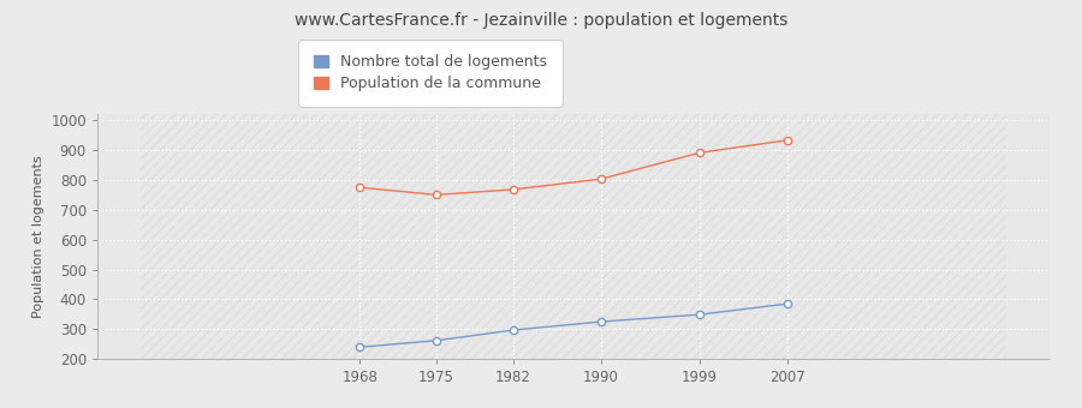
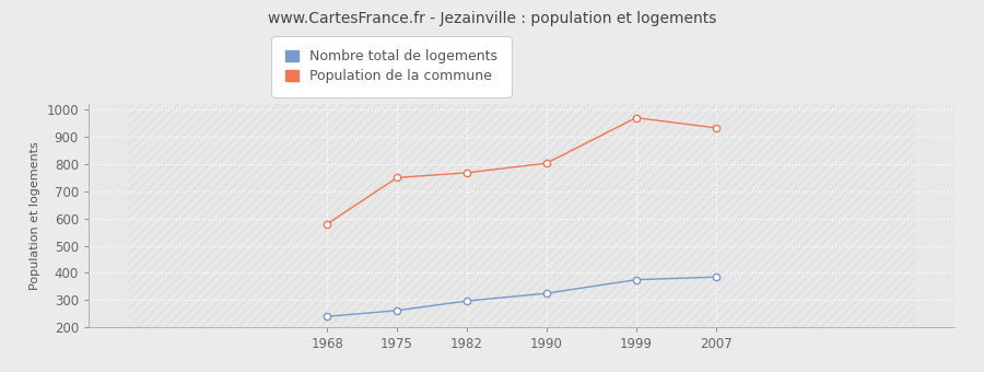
Population de la commune/1968: 775 -> 580
Nombre total de logements/1999: 349 -> 375
Population de la commune/1999: 891 -> 970
